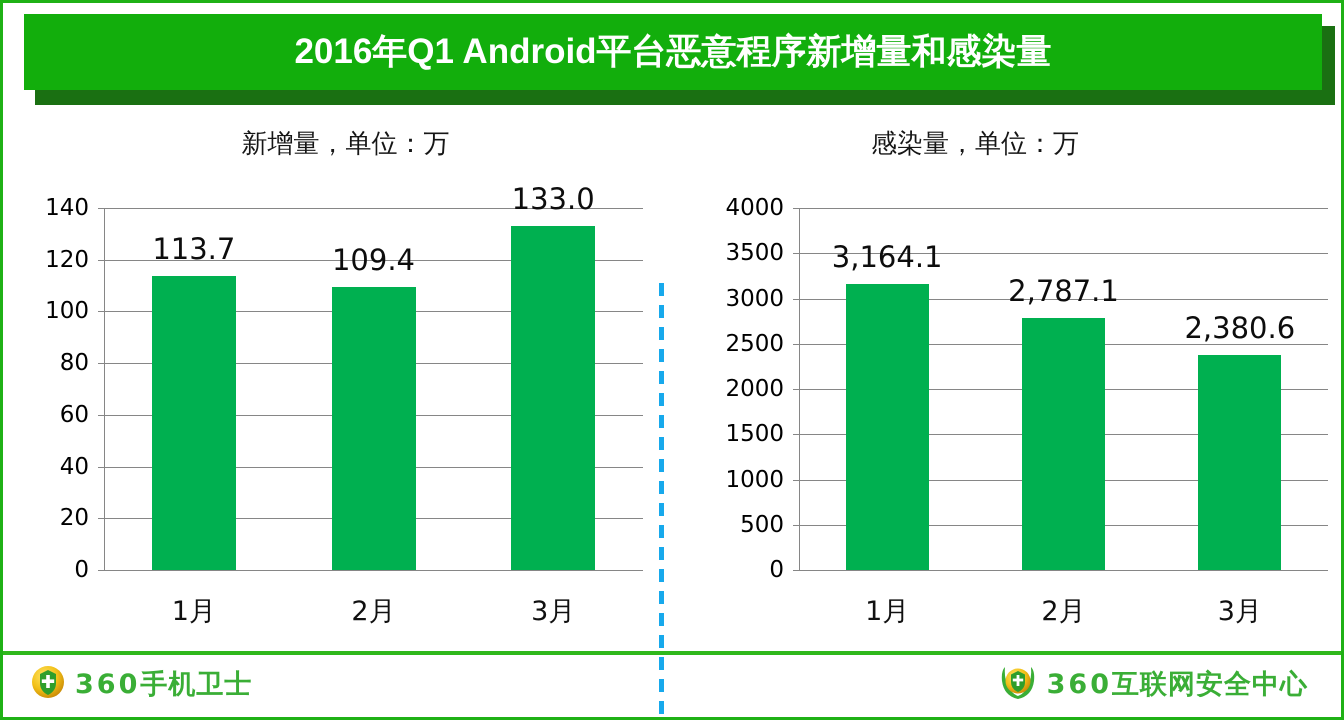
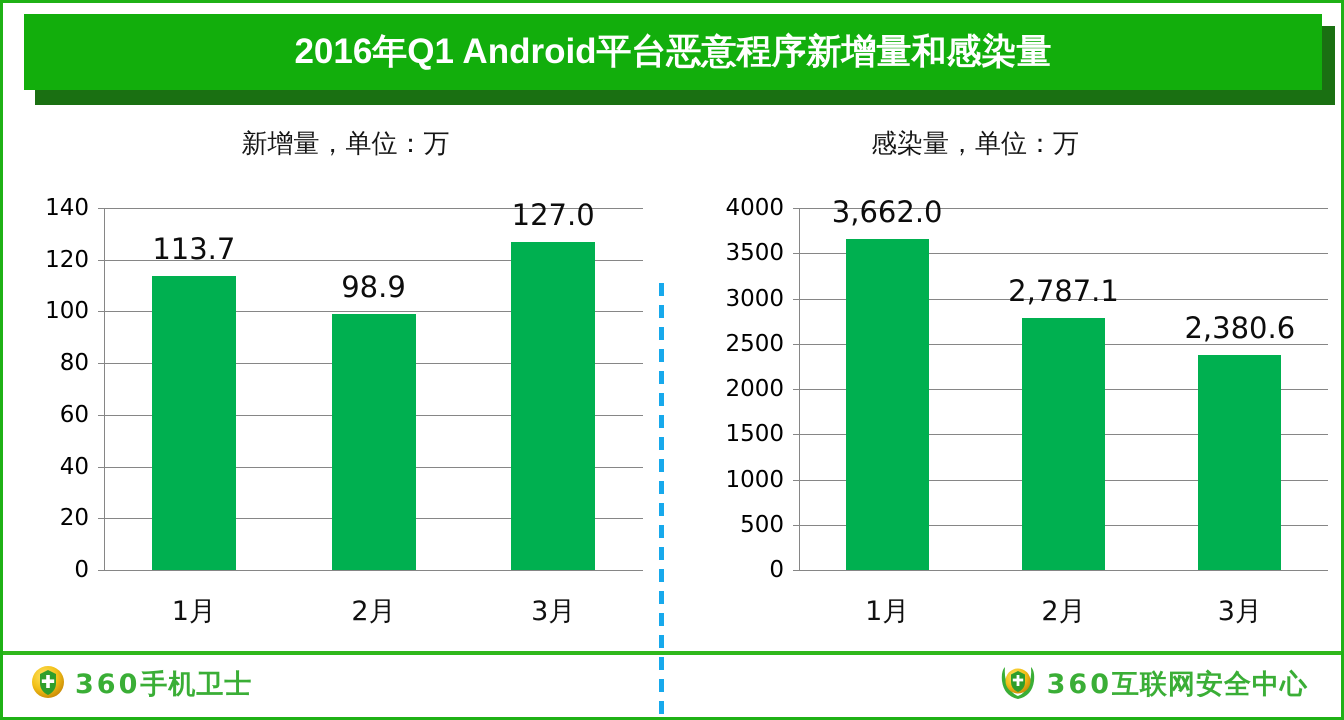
新增量，单位：万/2月: 109.4 -> 98.9
新增量，单位：万/3月: 133.0 -> 127.0
感染量，单位：万/1月: 3,164.1 -> 3,662.0
